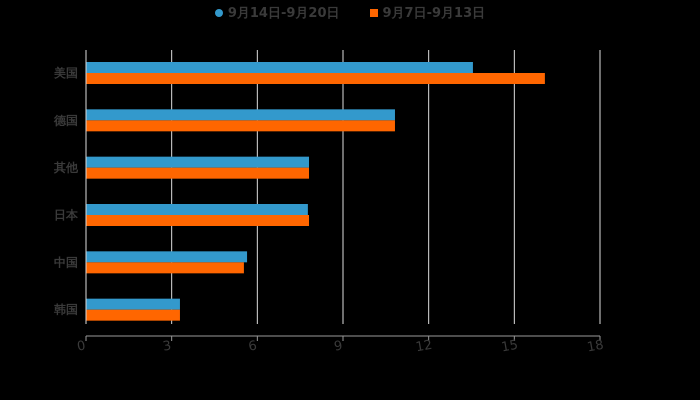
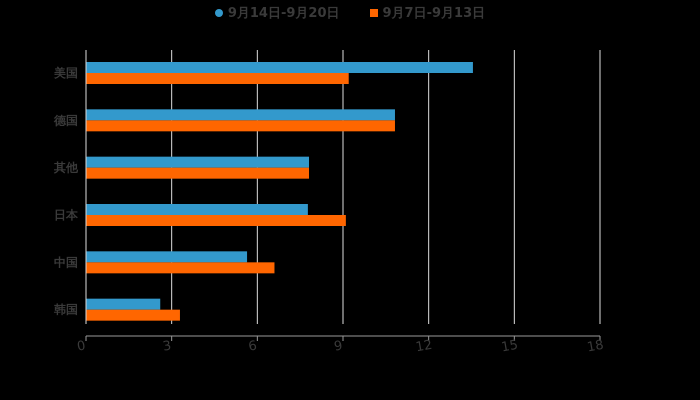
9月7日-9月13日/美国: 16.1 -> 9.2
9月7日-9月13日/日本: 7.8 -> 9.1
9月7日-9月13日/中国: 5.5 -> 6.6
9月14日-9月20日/韩国: 3.3 -> 2.6
